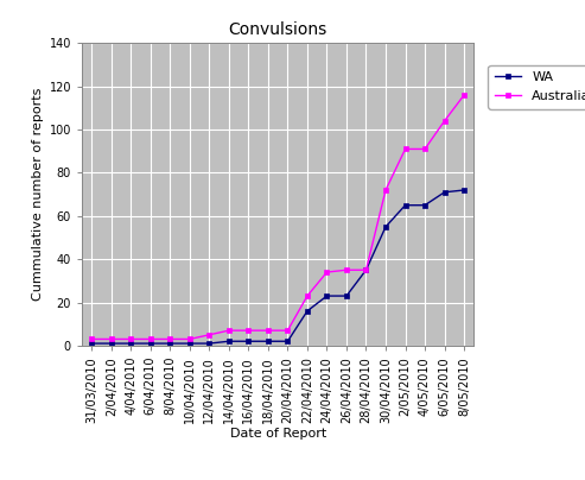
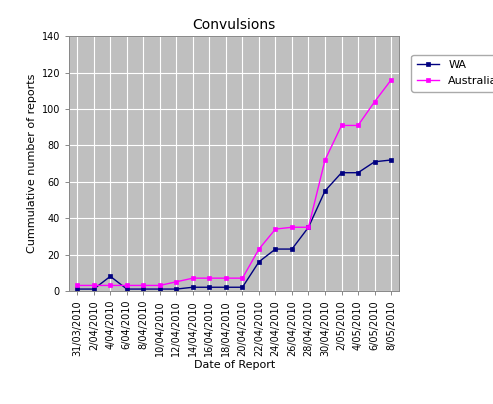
WA/4/04/2010: 1 -> 8
